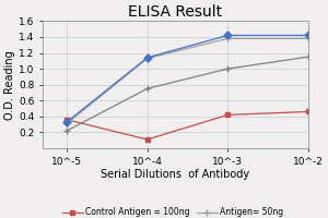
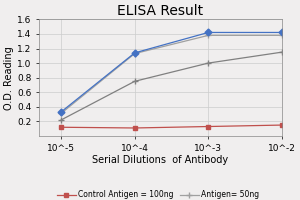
Control Antigen = 100ng/10^-5: 0.36 -> 0.12
Control Antigen = 100ng/10^-3: 0.42 -> 0.13
Control Antigen = 100ng/10^-2: 0.46 -> 0.15
